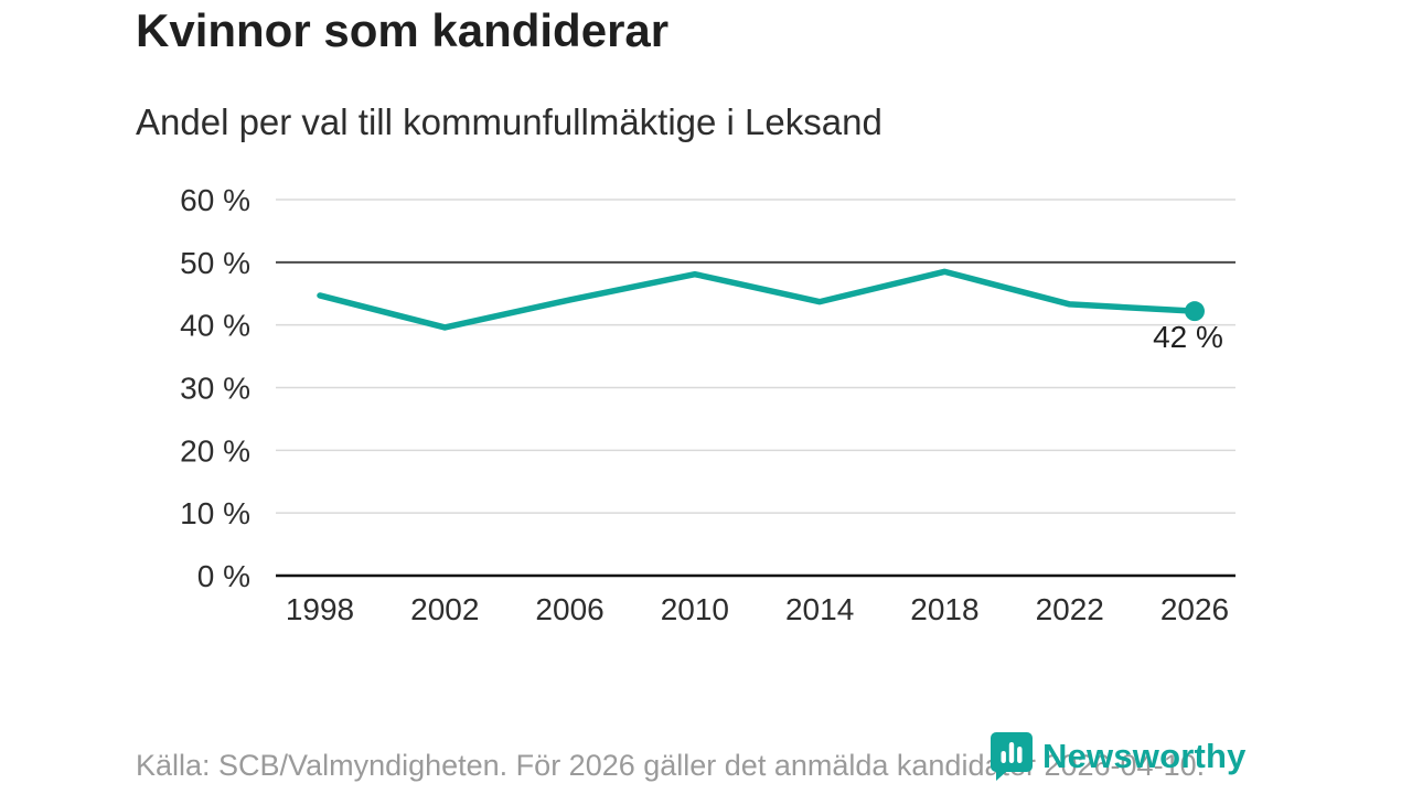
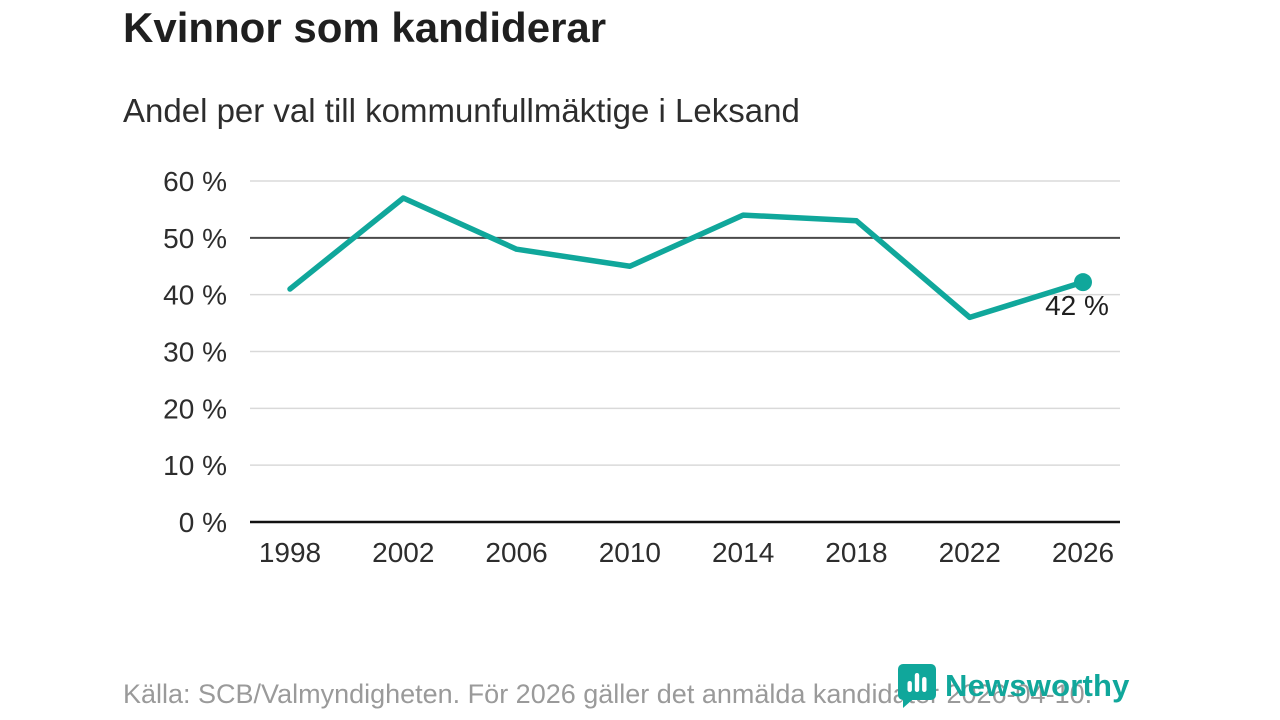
1998: 45% -> 41%
2002: 40% -> 57%
2006: 44% -> 48%
2010: 48% -> 45%
2014: 44% -> 54%
2018: 48% -> 53%
2022: 43% -> 36%
